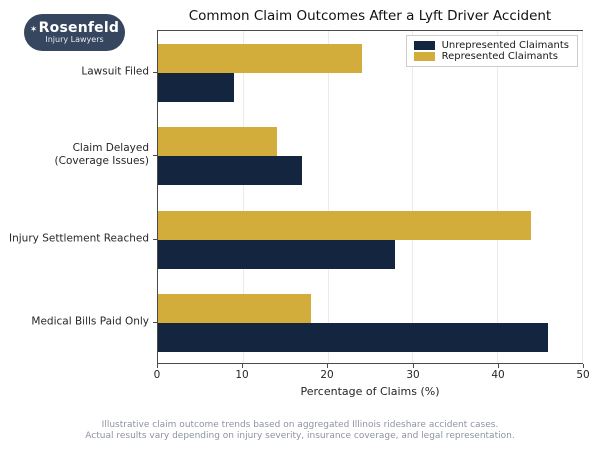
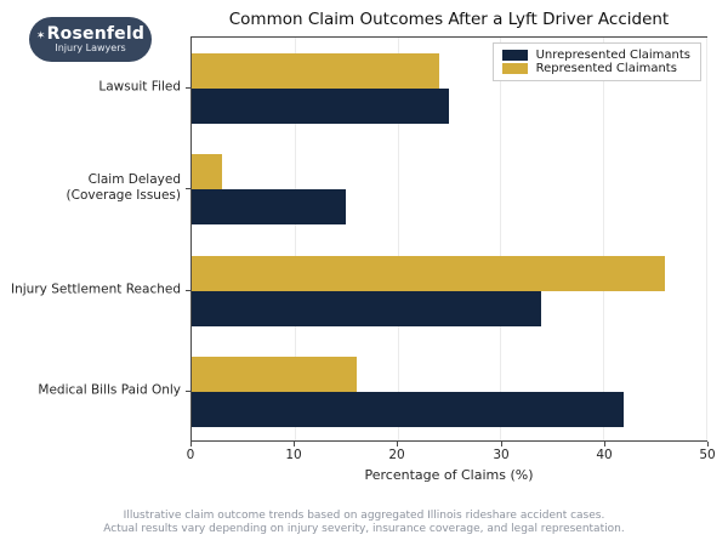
Unrepresented Claimants/Lawsuit Filed: 9 -> 25
Unrepresented Claimants/Claim Delayed (Coverage Issues): 17 -> 15
Represented Claimants/Claim Delayed (Coverage Issues): 14 -> 3
Unrepresented Claimants/Injury Settlement Reached: 28 -> 34
Represented Claimants/Injury Settlement Reached: 44 -> 46
Unrepresented Claimants/Medical Bills Paid Only: 46 -> 42
Represented Claimants/Medical Bills Paid Only: 18 -> 16
